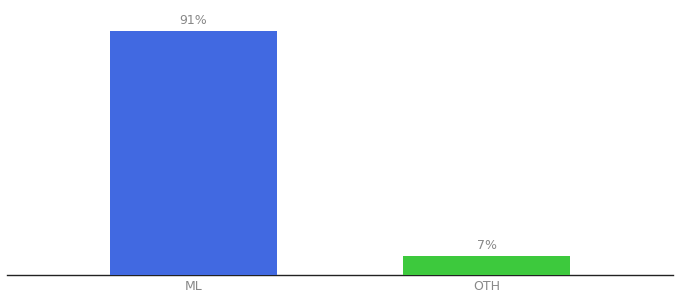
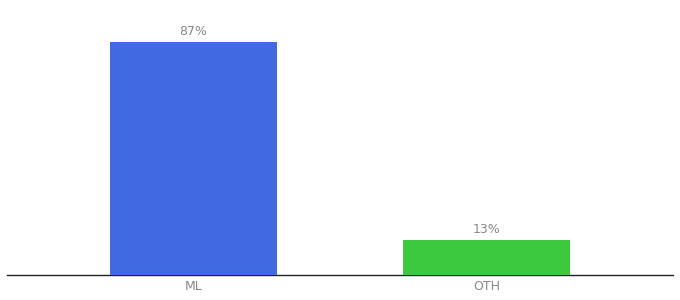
ML: 91% -> 87%
OTH: 7% -> 13%
